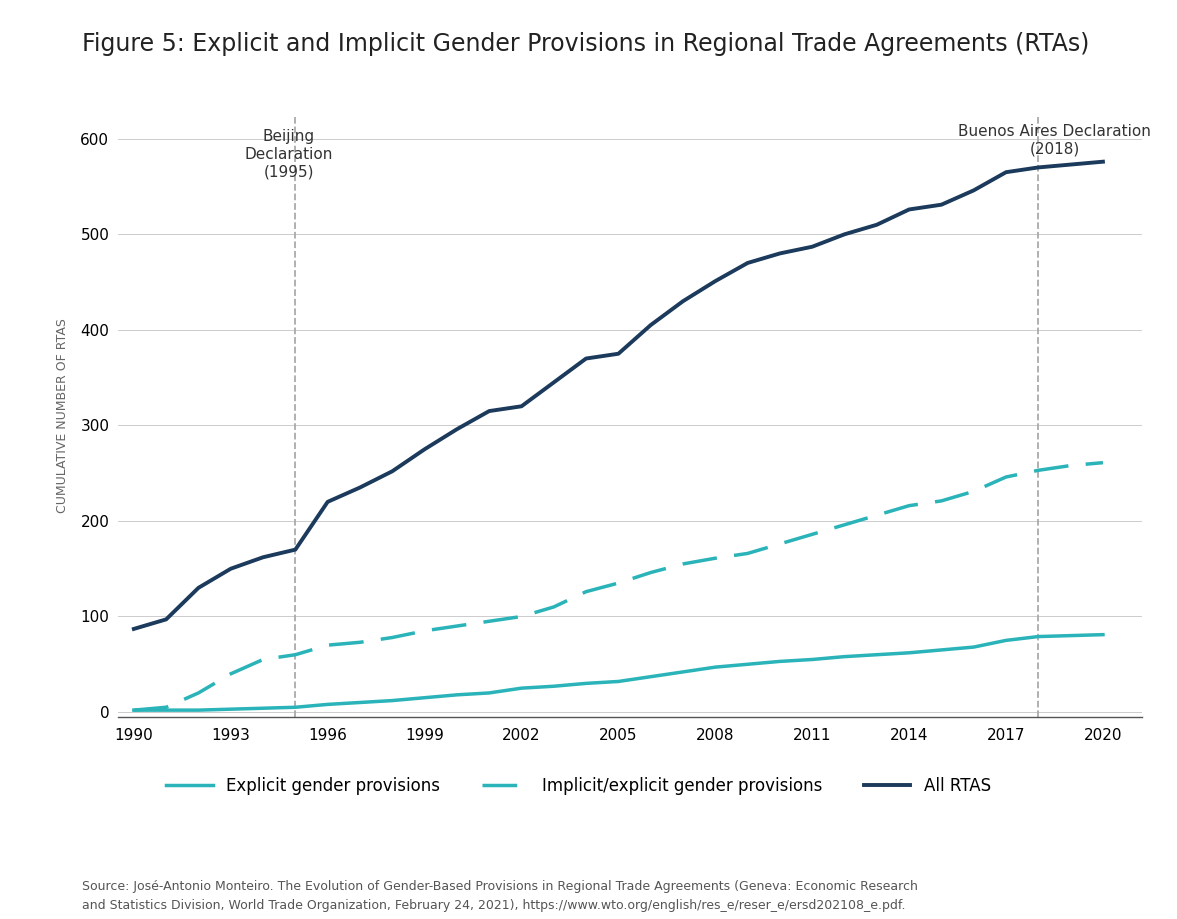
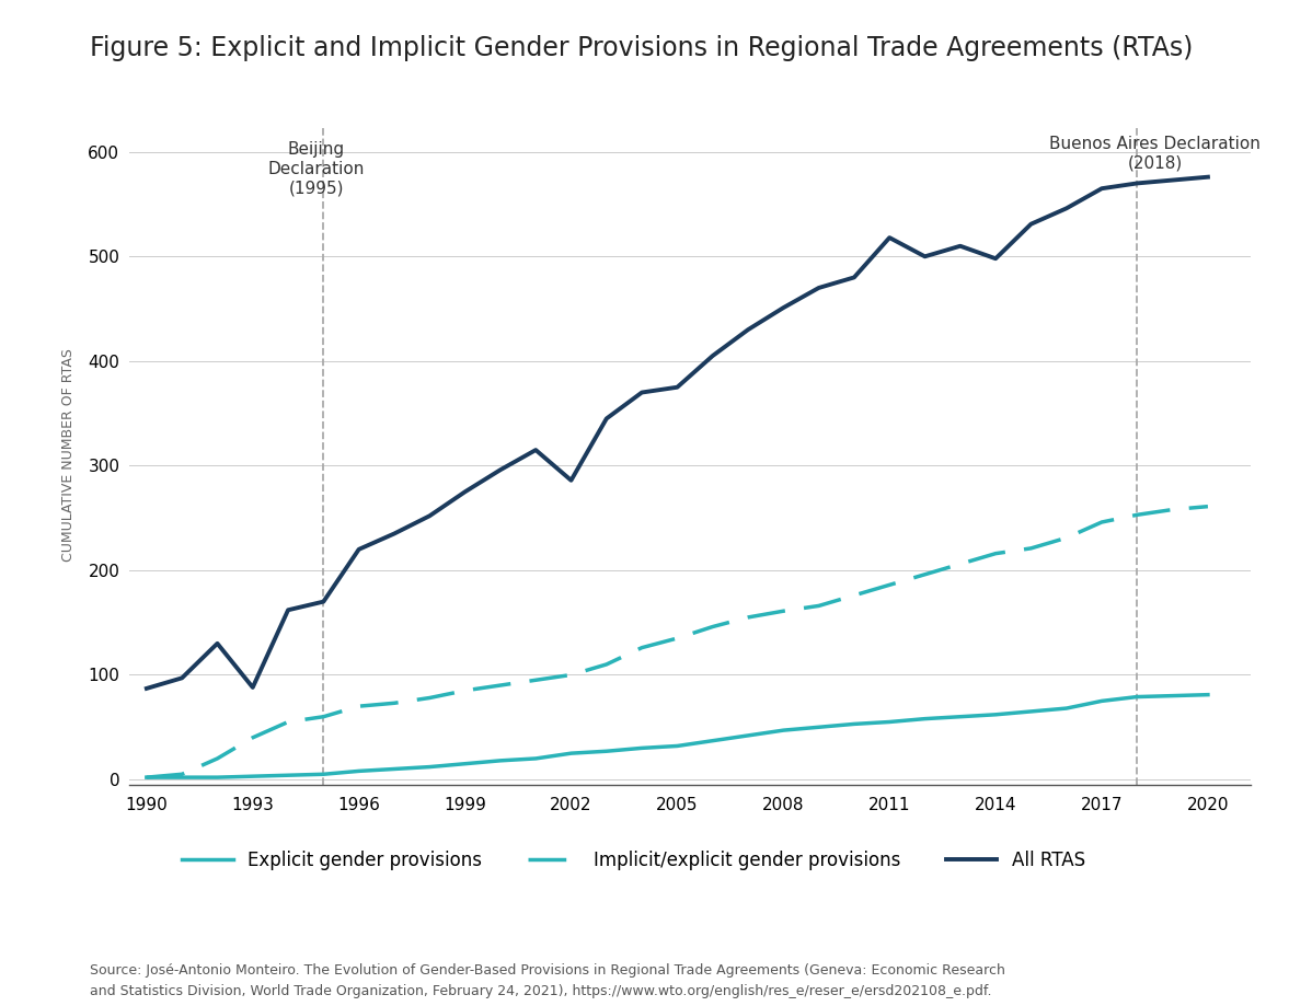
All RTAS/1993: 150 -> 88
All RTAS/2002: 320 -> 286
All RTAS/2011: 487 -> 518
All RTAS/2014: 526 -> 498
